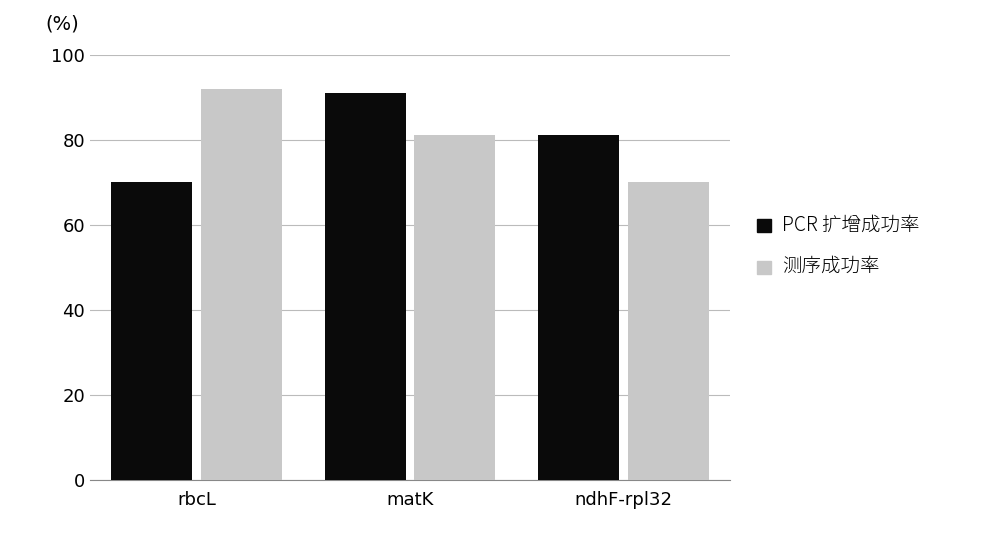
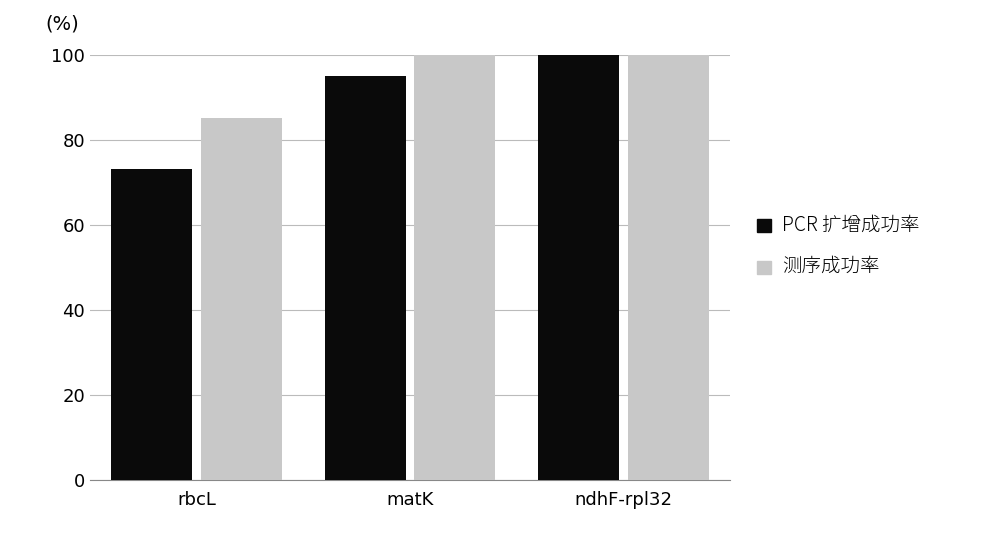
PCR 扩增成功率/rbcL: 70 -> 73
测序成功率/rbcL: 92 -> 85
PCR 扩增成功率/matK: 91 -> 95
测序成功率/matK: 81 -> 100
PCR 扩增成功率/ndhF-rpl32: 81 -> 100
测序成功率/ndhF-rpl32: 70 -> 100
